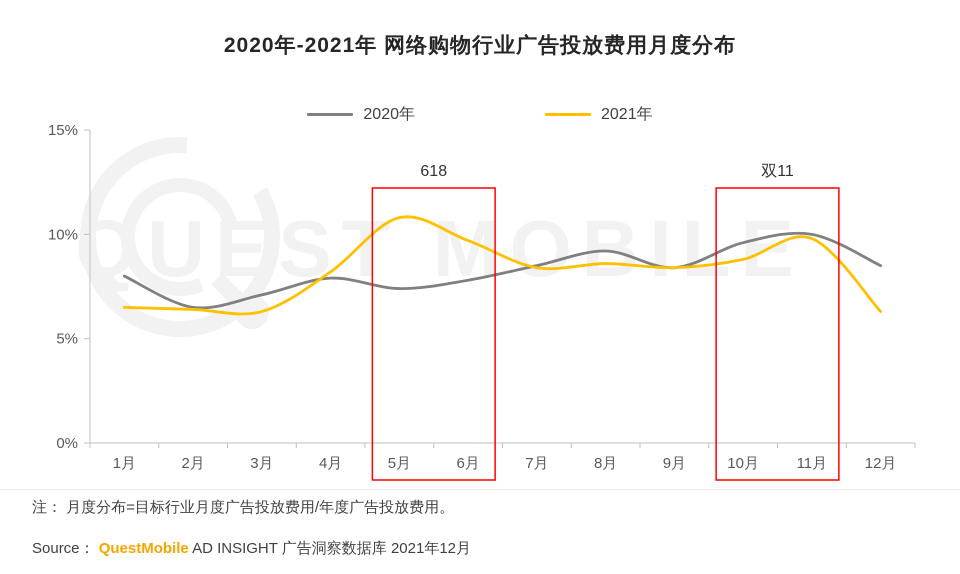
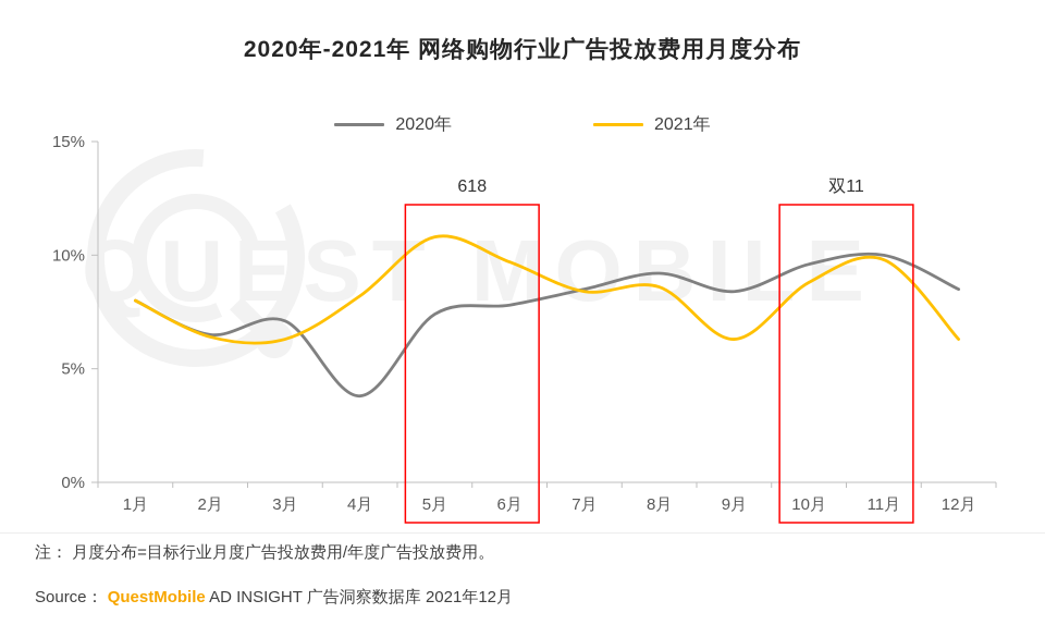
2021年/1月: 6.5% -> 8.0%
2020年/4月: 7.9% -> 3.8%
2021年/9月: 8.4% -> 6.3%
